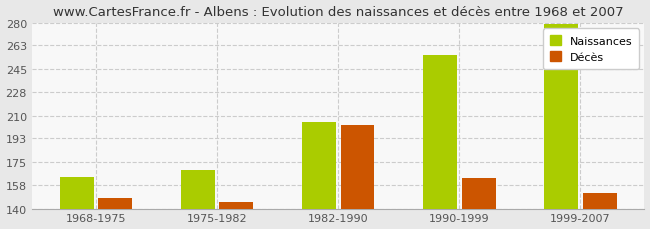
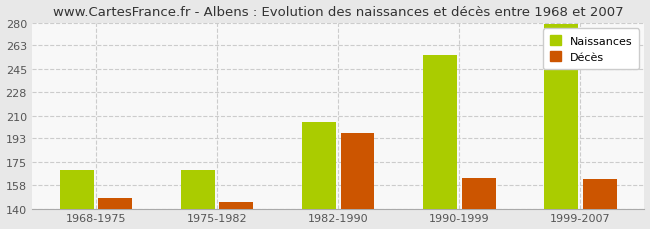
Naissances/1968-1975: 164 -> 169
Décès/1982-1990: 203 -> 197
Décès/1999-2007: 152 -> 162
